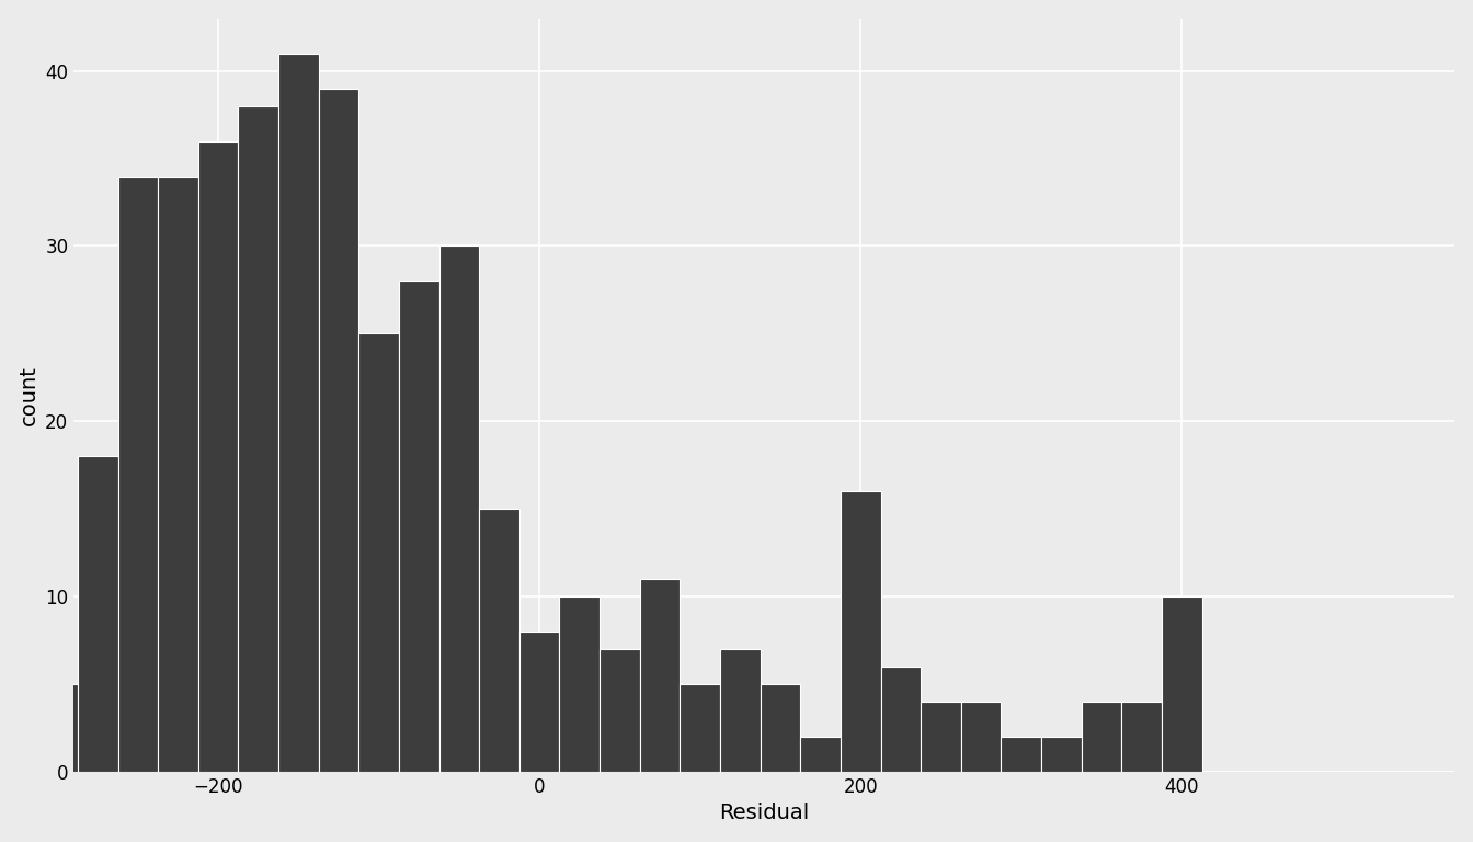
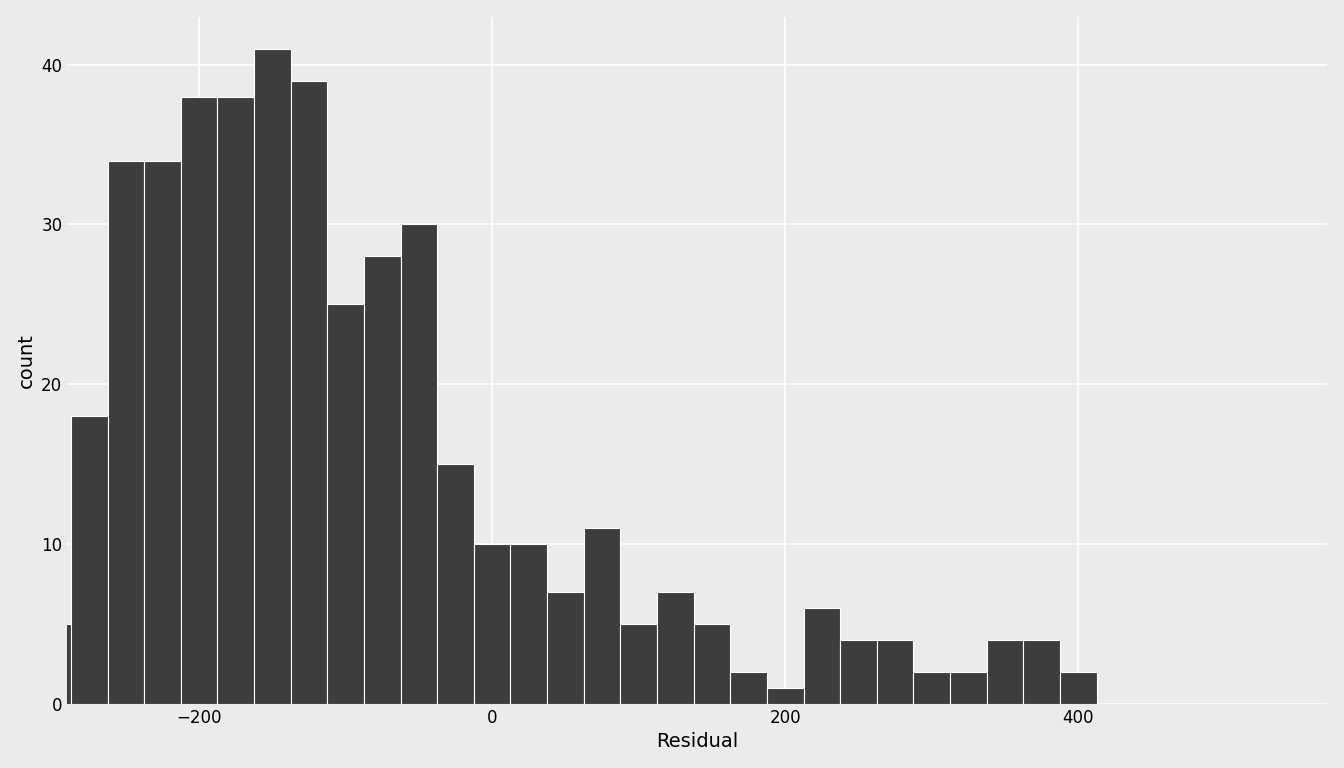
−200: 36 -> 38
0: 8 -> 10
200: 16 -> 1
400: 10 -> 2
